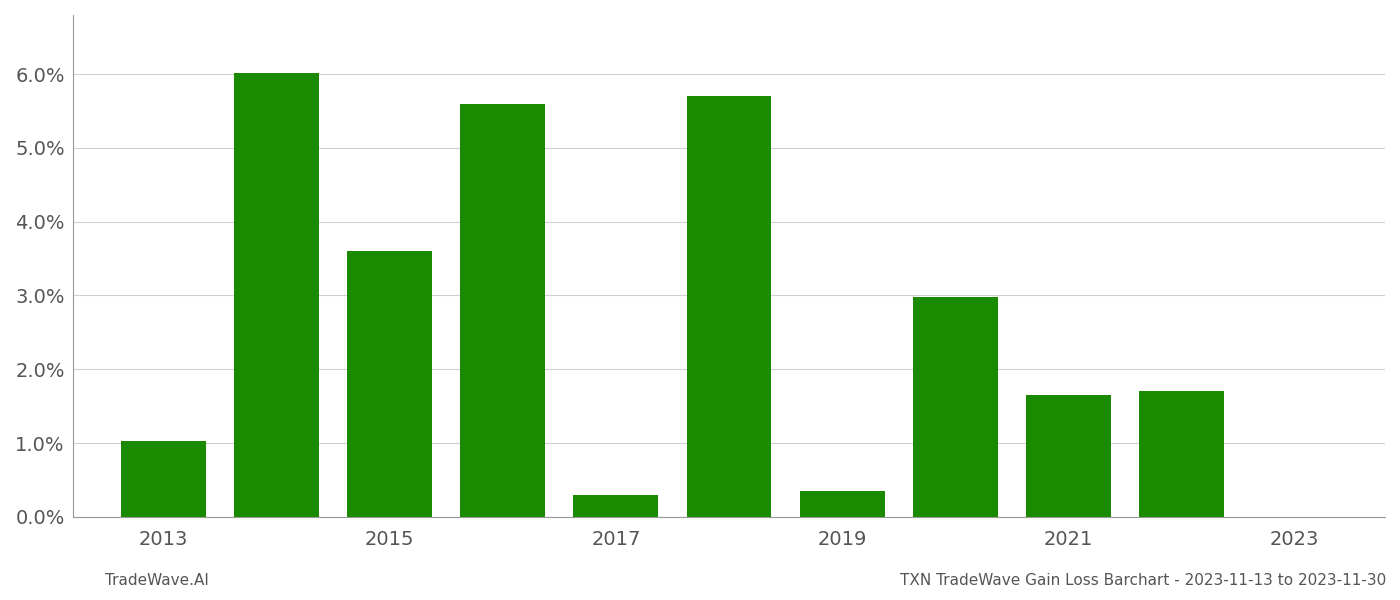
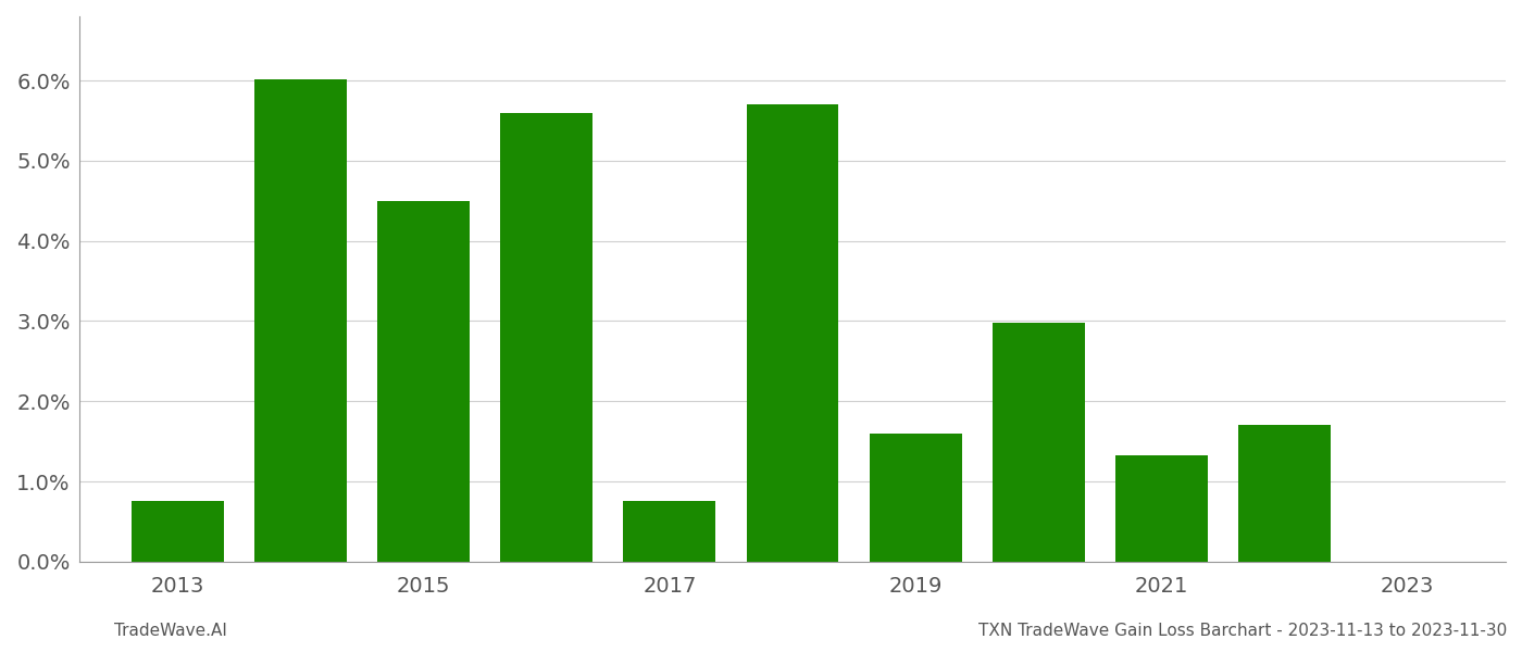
2013: 1.03% -> 0.76%
2015: 3.60% -> 4.50%
2017: 0.30% -> 0.76%
2019: 0.35% -> 1.60%
2021: 1.65% -> 1.32%
